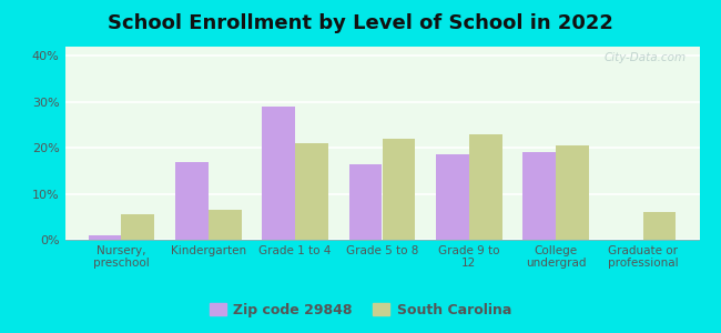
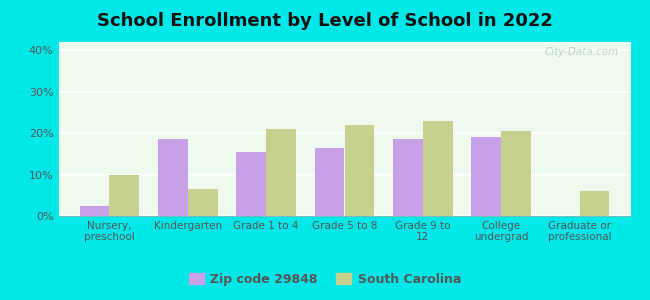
Zip code 29848/Nursery, preschool: 1.0% -> 2.5%
South Carolina/Nursery, preschool: 5.5% -> 10.0%
Zip code 29848/Kindergarten: 17.0% -> 18.5%
Zip code 29848/Grade 1 to 4: 29.0% -> 15.5%
